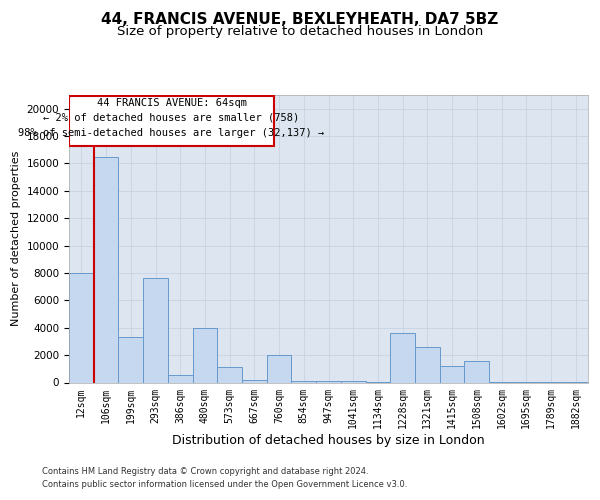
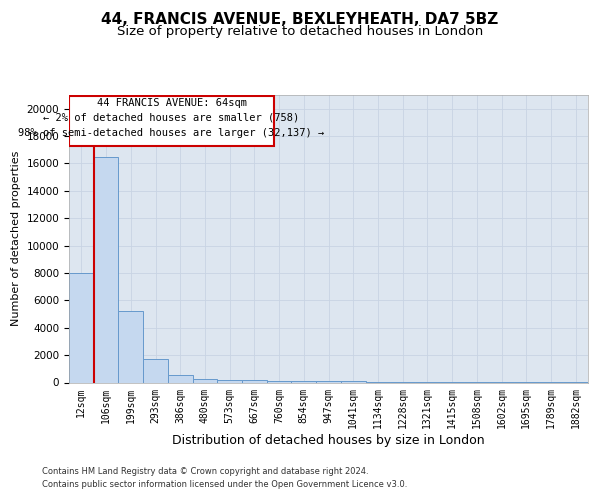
199sqm: 3300 -> 5200
293sqm: 7600 -> 1700
480sqm: 4000 -> 300
573sqm: 1100 -> 200
760sqm: 2000 -> 100
1228sqm: 3600 -> 100
1321sqm: 2600 -> 0
1415sqm: 1200 -> 0
1508sqm: 1600 -> 0
